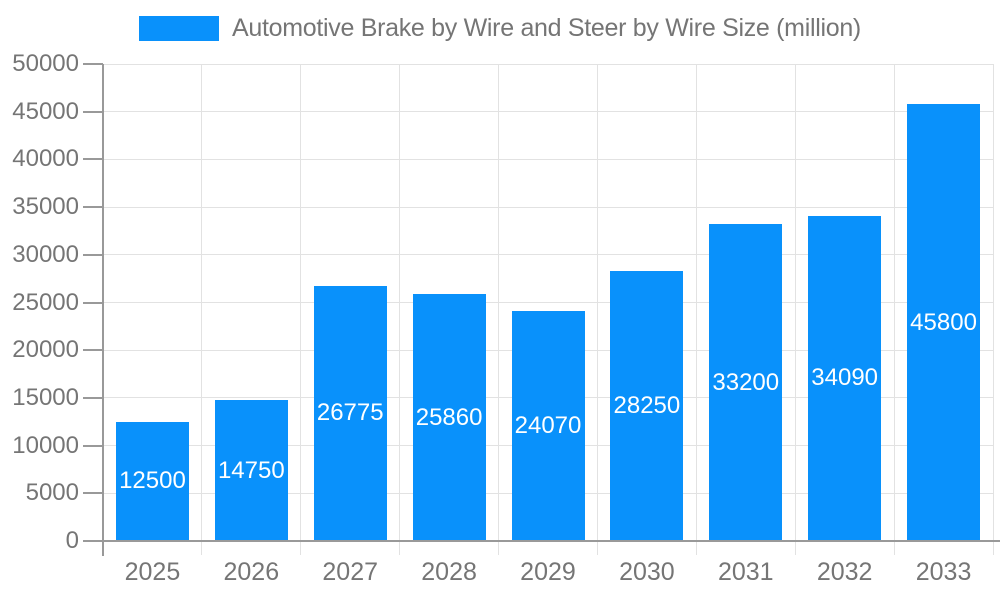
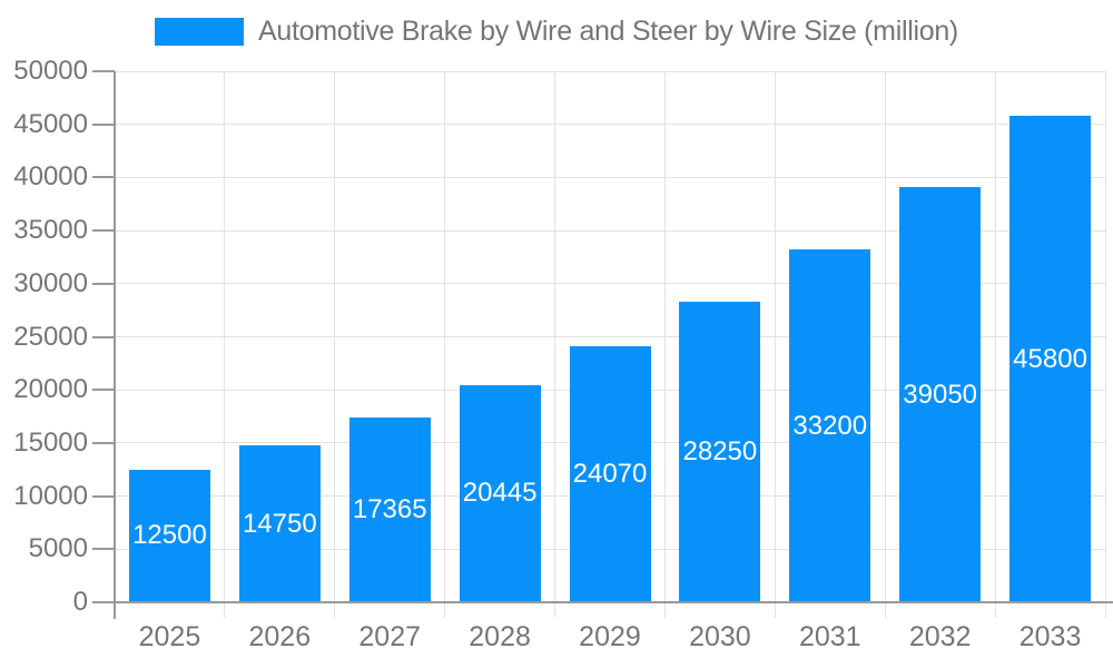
2027: 26775 -> 17365
2028: 25860 -> 20445
2032: 34090 -> 39050
